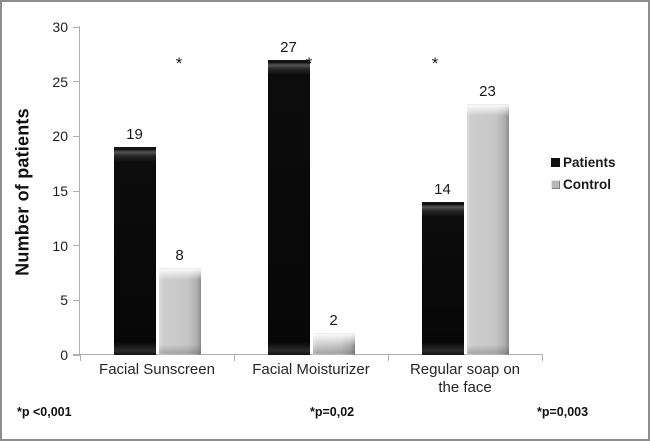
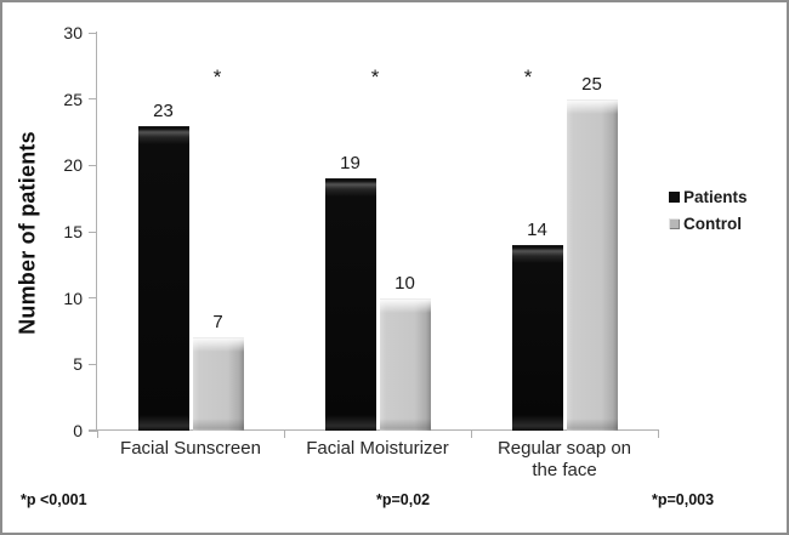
Patients/Facial Sunscreen: 19 -> 23
Control/Facial Sunscreen: 8 -> 7
Patients/Facial Moisturizer: 27 -> 19
Control/Facial Moisturizer: 2 -> 10
Control/Regular soap on the face: 23 -> 25
